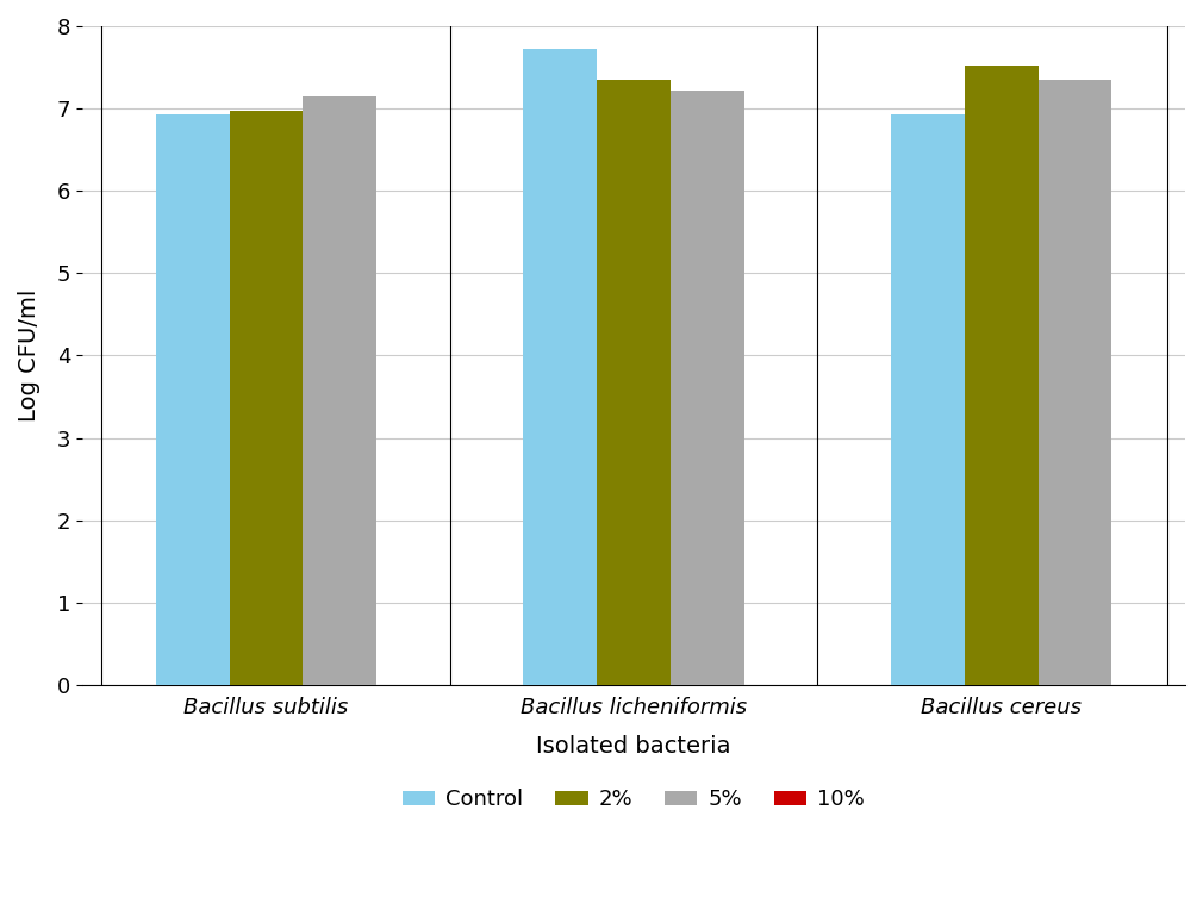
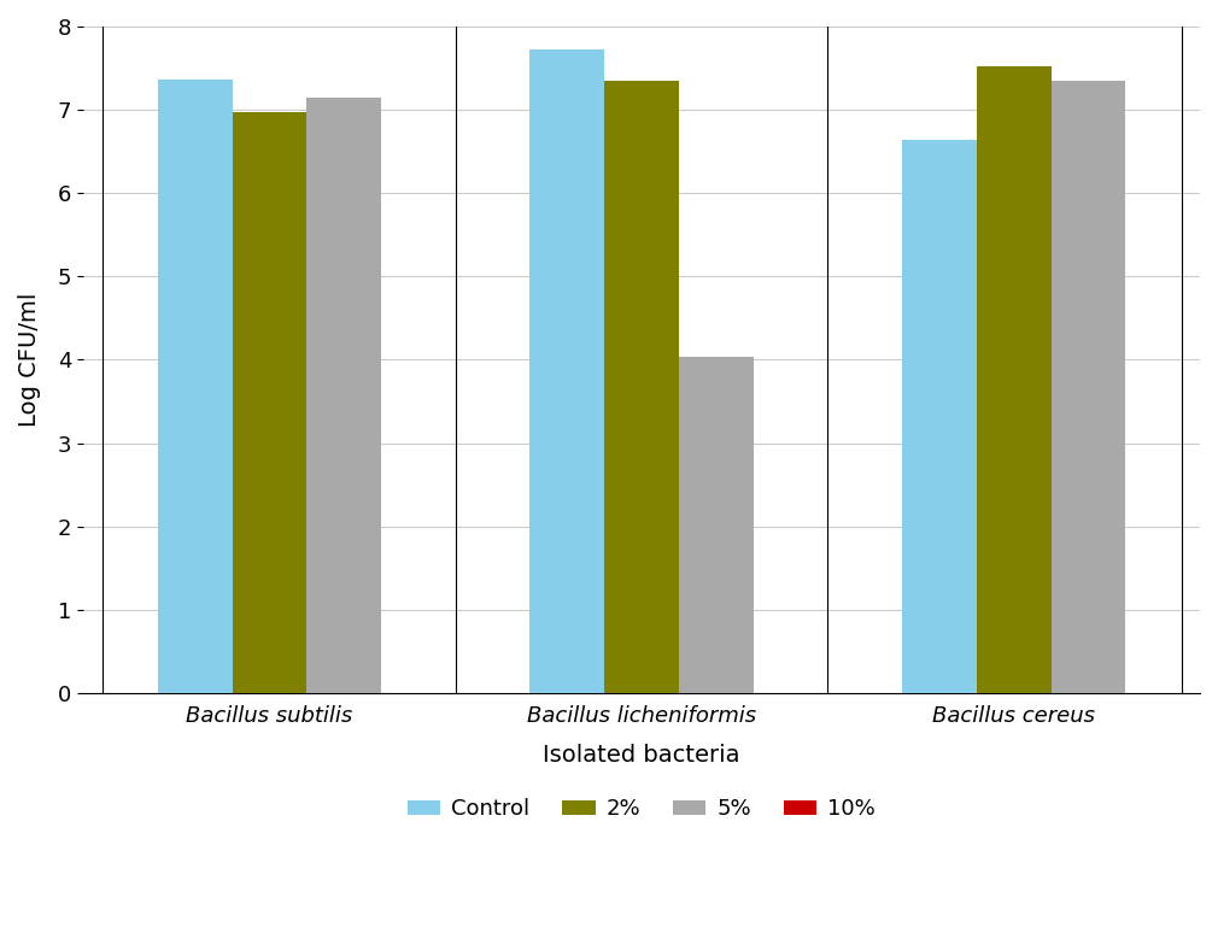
Control/Bacillus subtilis: 6.93 -> 7.36
5%/Bacillus licheniformis: 7.22 -> 4.04
Control/Bacillus cereus: 6.93 -> 6.64
